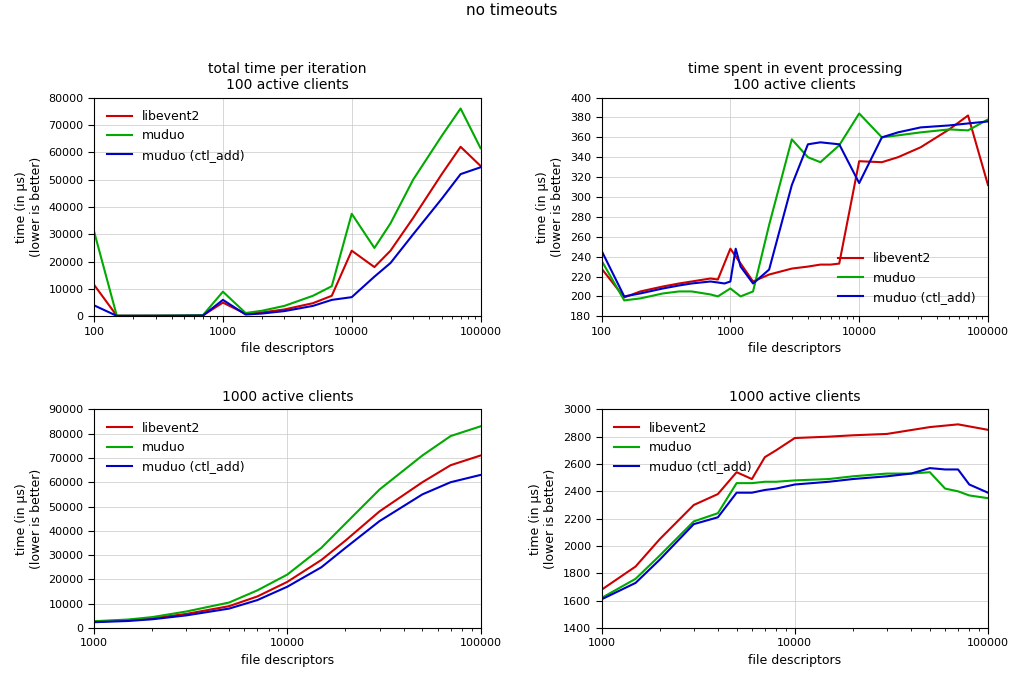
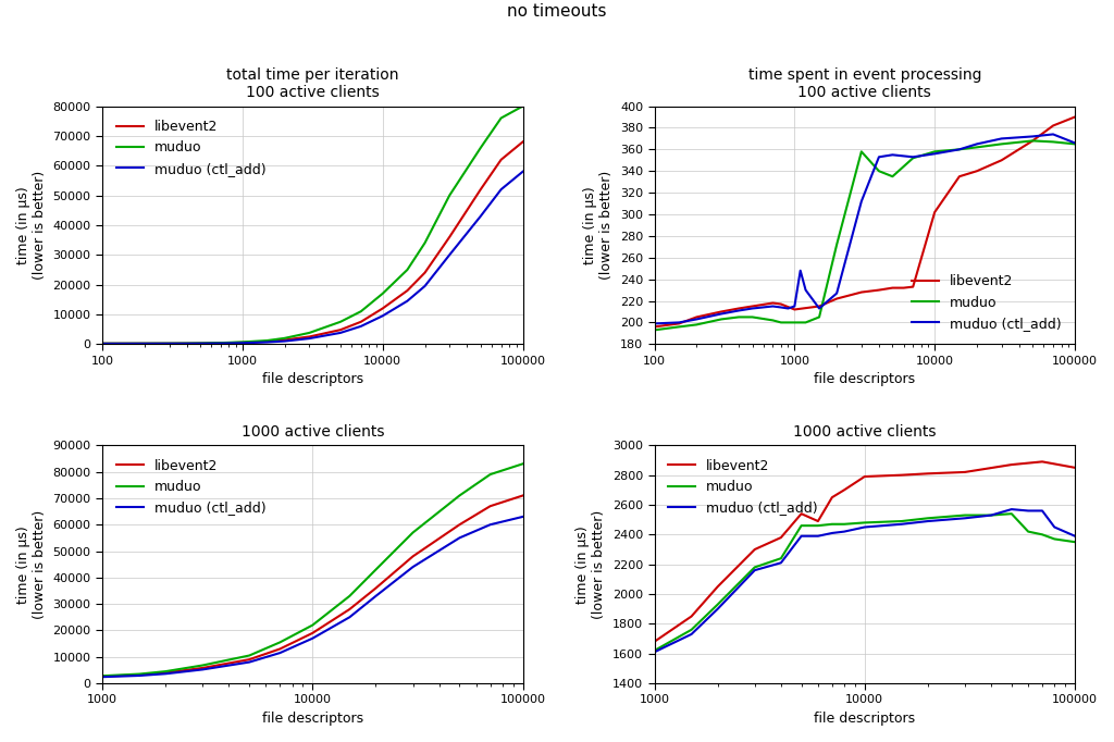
total time per iteration 100 active clients/libevent2/100: 11500 -> 200
total time per iteration 100 active clients/muduo/100: 31000 -> 200
total time per iteration 100 active clients/muduo (ctl_add)/100: 4000 -> 200
total time per iteration 100 active clients/libevent2/1000: 5000 -> 600
total time per iteration 100 active clients/muduo/1000: 9000 -> 700
total time per iteration 100 active clients/muduo (ctl_add)/1000: 6000 -> 400
total time per iteration 100 active clients/libevent2/10000: 24000 -> 12000
total time per iteration 100 active clients/muduo/10000: 37500 -> 17000
total time per iteration 100 active clients/muduo (ctl_add)/10000: 7000 -> 9500
total time per iteration 100 active clients/libevent2/100000: 55000 -> 68000
total time per iteration 100 active clients/muduo/100000: 61500 -> 80000
total time per iteration 100 active clients/muduo (ctl_add)/100000: 54500 -> 58000
time spent in event processing 100 active clients/libevent2/100: 228 -> 196
time spent in event processing 100 active clients/muduo/100: 236 -> 193
time spent in event processing 100 active clients/muduo (ctl_add)/100: 246 -> 199
time spent in event processing 100 active clients/libevent2/1000: 248 -> 212
time spent in event processing 100 active clients/muduo/1000: 208 -> 200
time spent in event processing 100 active clients/libevent2/10000: 336 -> 302
time spent in event processing 100 active clients/muduo/10000: 384 -> 358
time spent in event processing 100 active clients/muduo (ctl_add)/10000: 314 -> 356
time spent in event processing 100 active clients/libevent2/100000: 312 -> 390
time spent in event processing 100 active clients/muduo/100000: 378 -> 365
time spent in event processing 100 active clients/muduo (ctl_add)/100000: 376 -> 366
